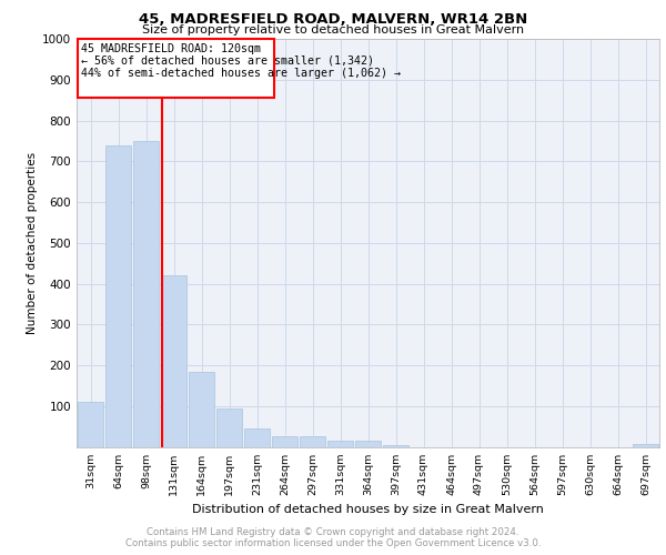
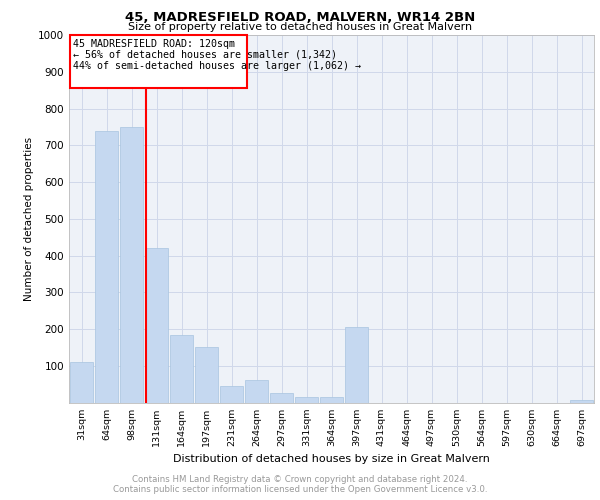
197sqm: 95 -> 150
264sqm: 25 -> 60
397sqm: 5 -> 205
